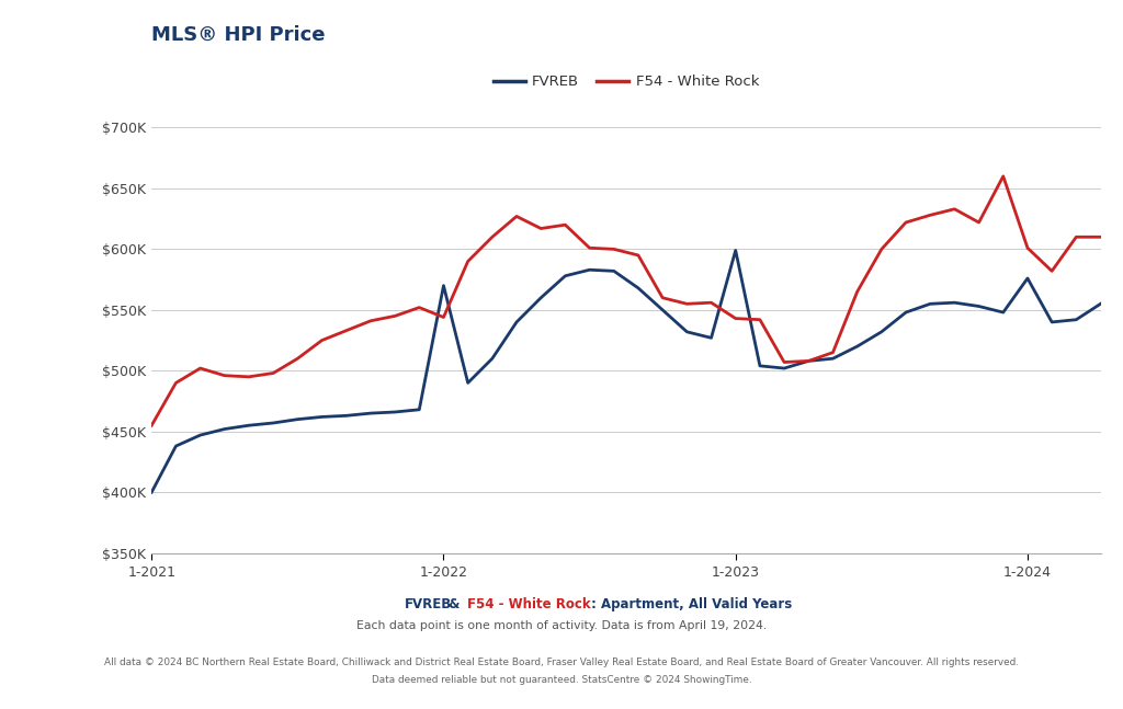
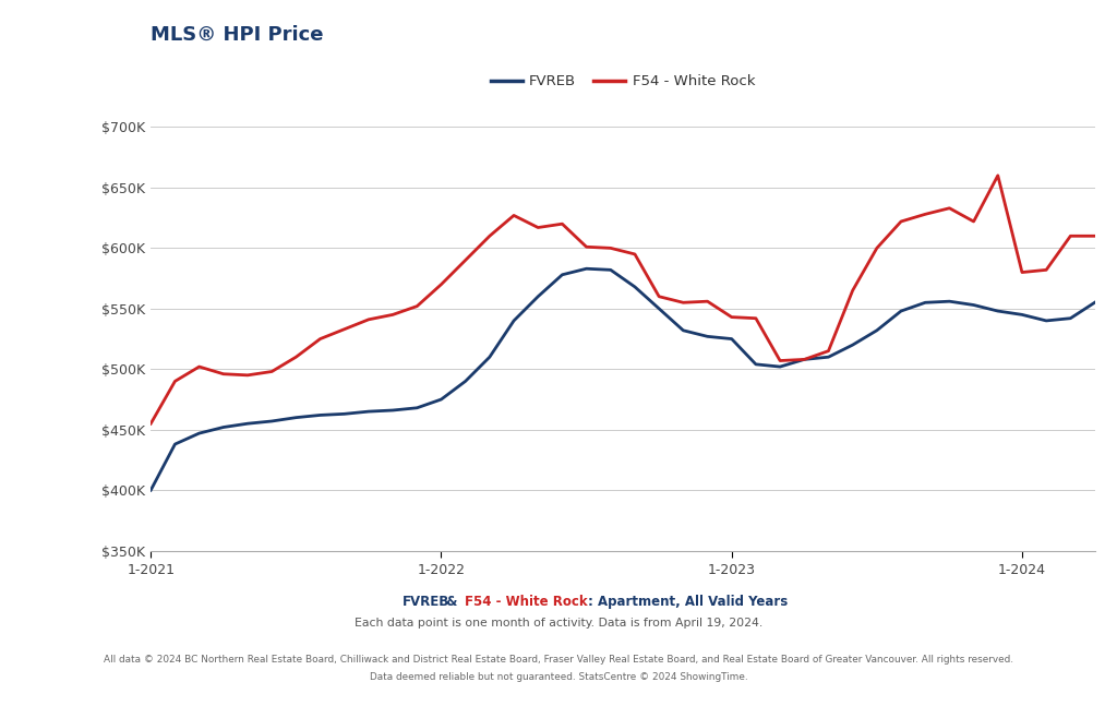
FVREB/1-2022: $570K -> $475K
F54 - White Rock/1-2022: $544K -> $570K
FVREB/1-2023: $599K -> $525K
FVREB/1-2024: $576K -> $545K
F54 - White Rock/1-2024: $601K -> $580K
